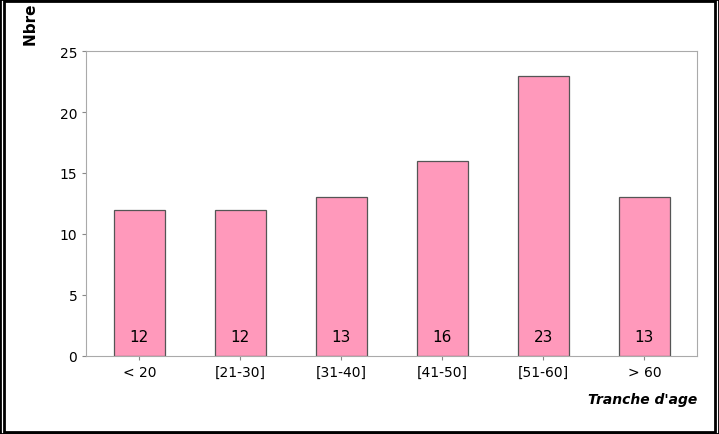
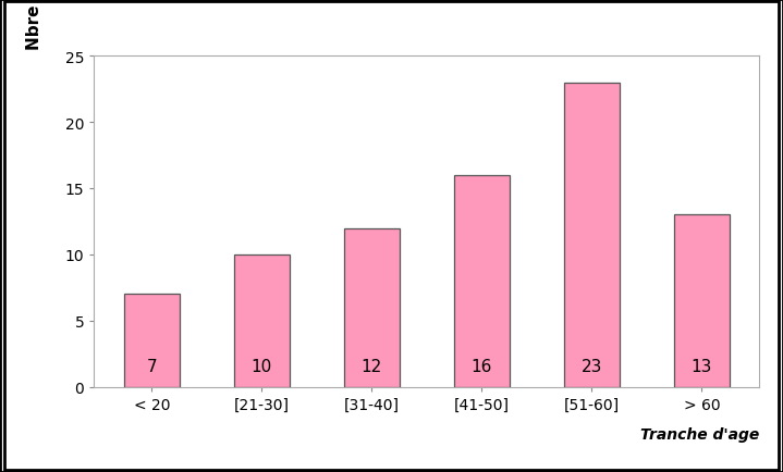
< 20: 12 -> 7
[21-30]: 12 -> 10
[31-40]: 13 -> 12
